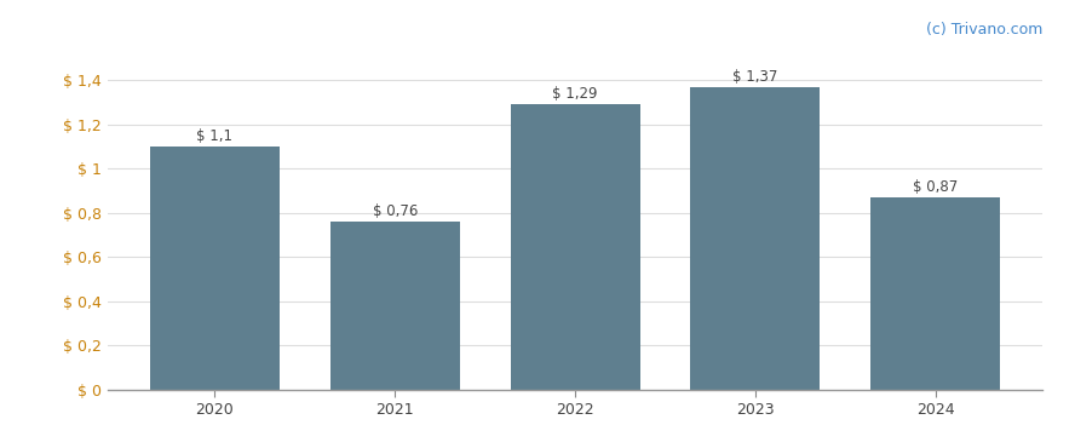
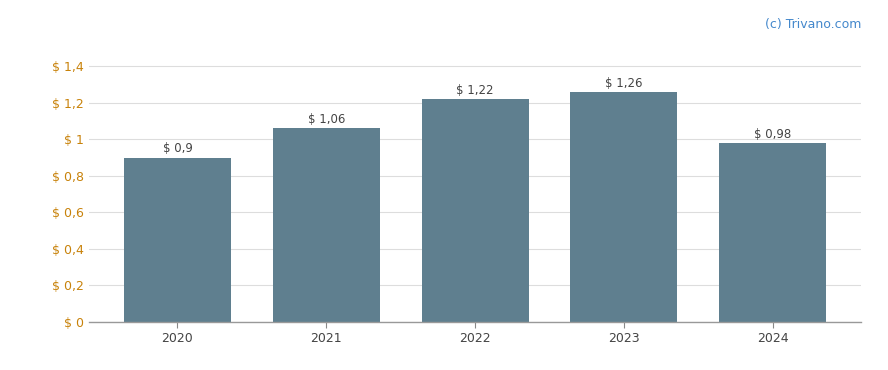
2020: 1,1 -> 0,9
2021: 0,76 -> 1,06
2022: 1,29 -> 1,22
2023: 1,37 -> 1,26
2024: 0,87 -> 0,98
